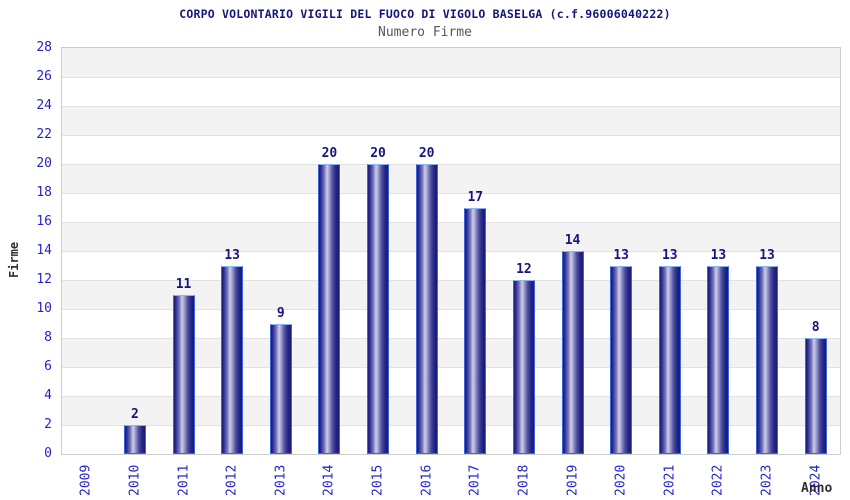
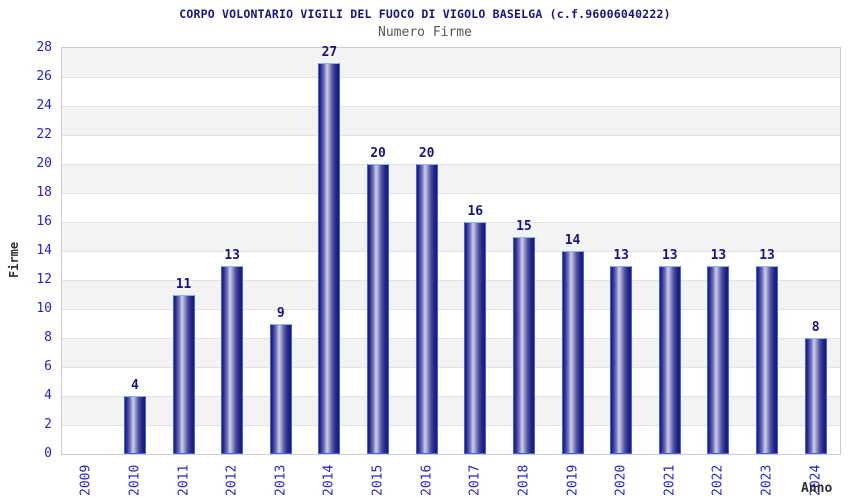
2010: 2 -> 4
2014: 20 -> 27
2017: 17 -> 16
2018: 12 -> 15
